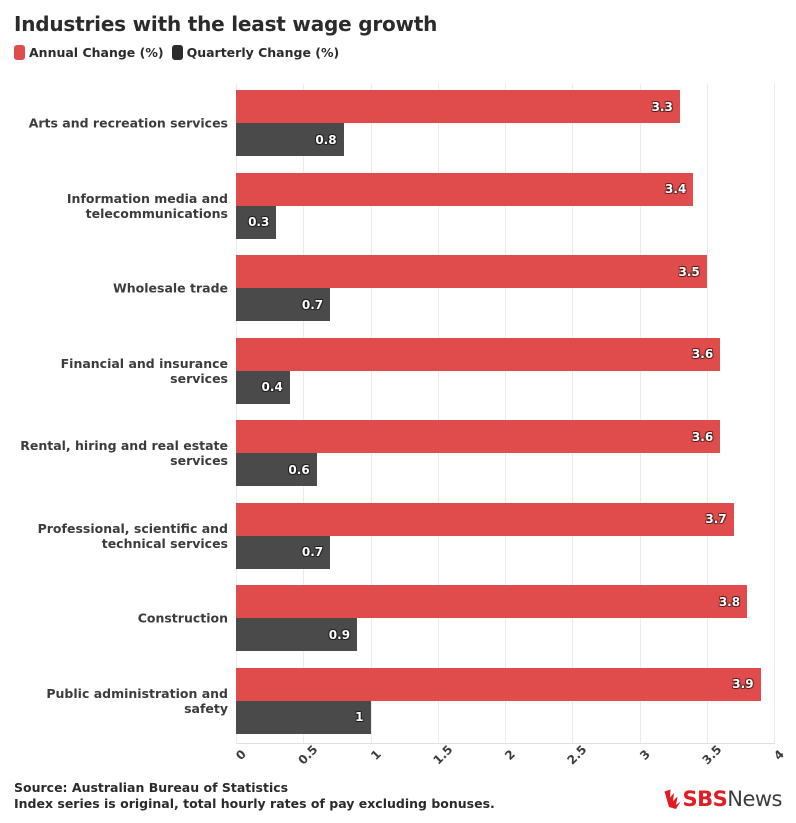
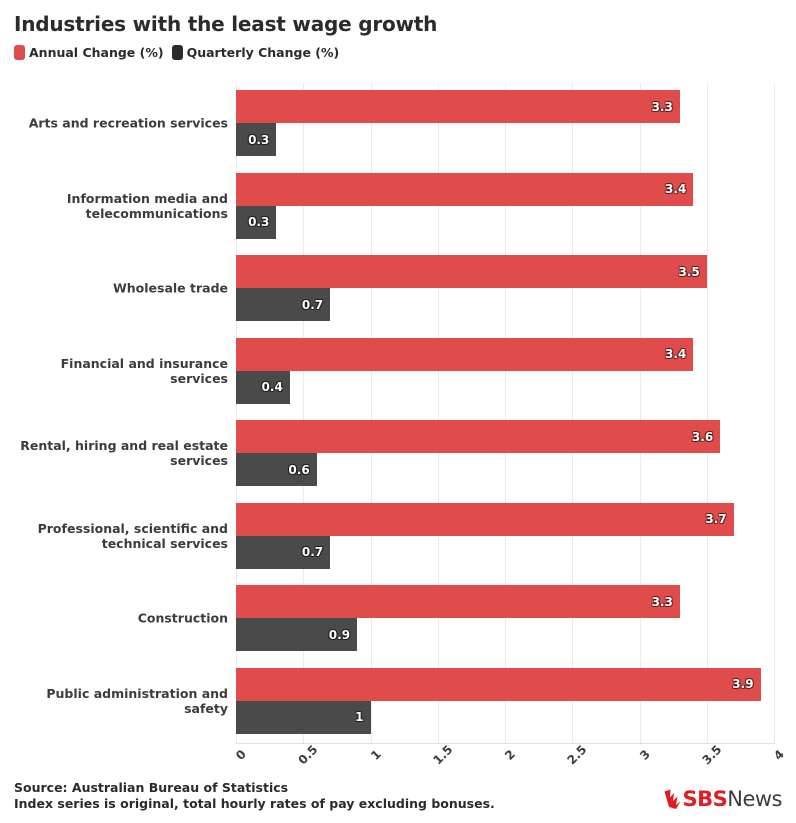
Quarterly Change (%)/Arts and recreation services: 0.8 -> 0.3
Annual Change (%)/Financial and insurance services: 3.6 -> 3.4
Annual Change (%)/Construction: 3.8 -> 3.3
